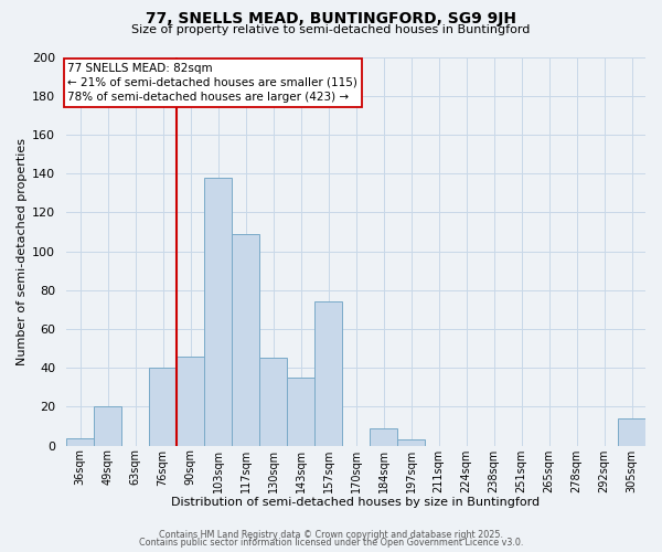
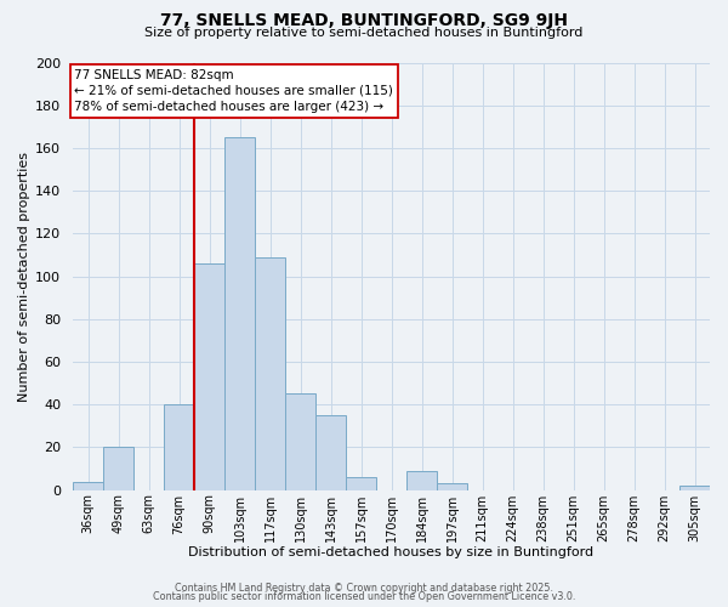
90sqm: 46 -> 106
103sqm: 138 -> 165
157sqm: 74 -> 6
305sqm: 14 -> 2
